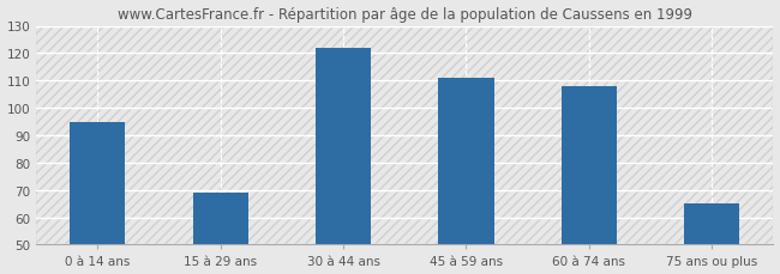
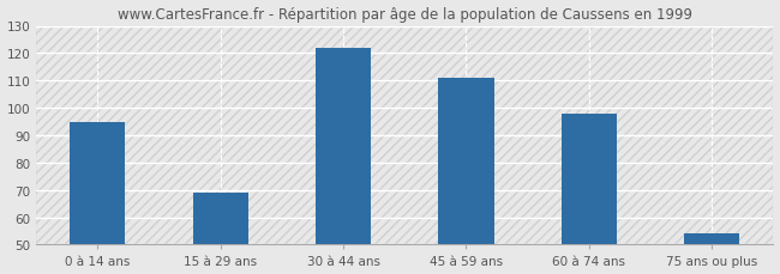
60 à 74 ans: 108 -> 98
75 ans ou plus: 65 -> 54
